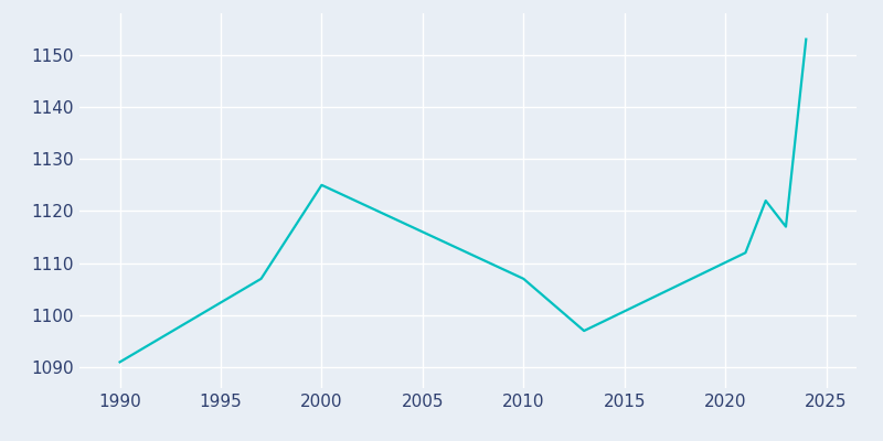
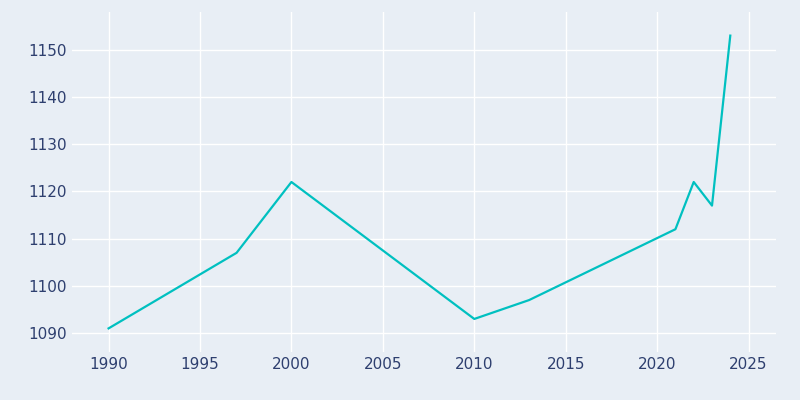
2000: 1125 -> 1122
2010: 1107 -> 1093
